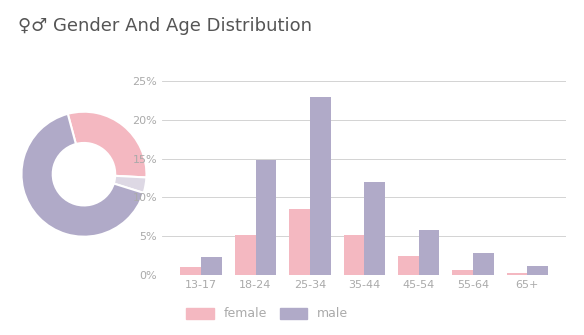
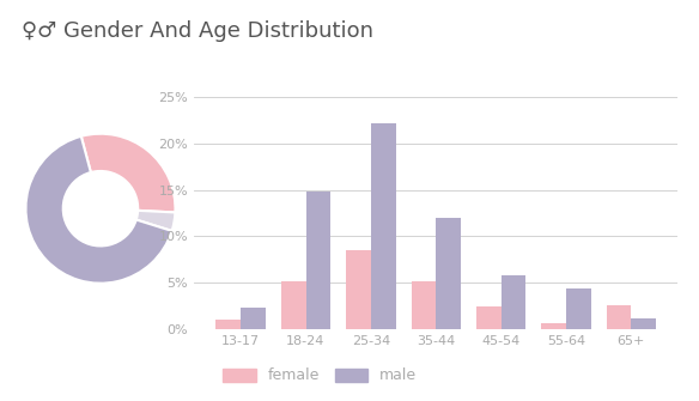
male/25-34: 23.0% -> 22.2%
male/55-64: 2.8% -> 4.4%
female/65+: 0.2% -> 2.6%
